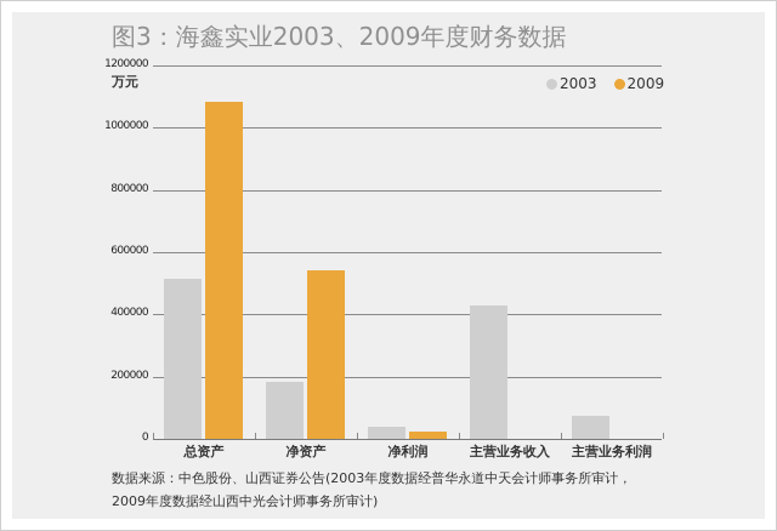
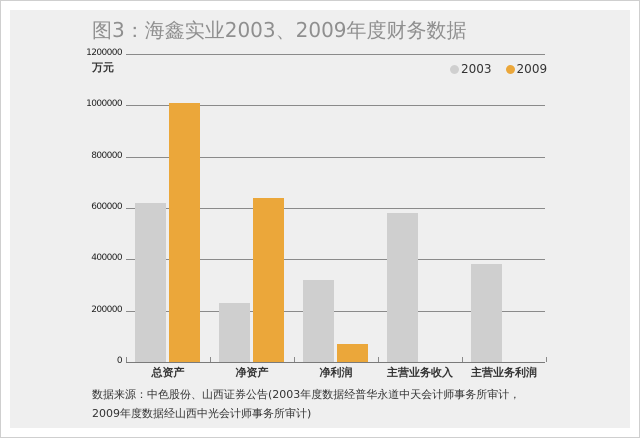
2003/总资产: 520000 -> 620000
2009/总资产: 1080000 -> 1010000
2003/净资产: 180000 -> 230000
2009/净资产: 540000 -> 640000
2003/净利润: 40000 -> 320000
2009/净利润: 20000 -> 70000
2003/主营业务收入: 430000 -> 580000
2003/主营业务利润: 70000 -> 380000
